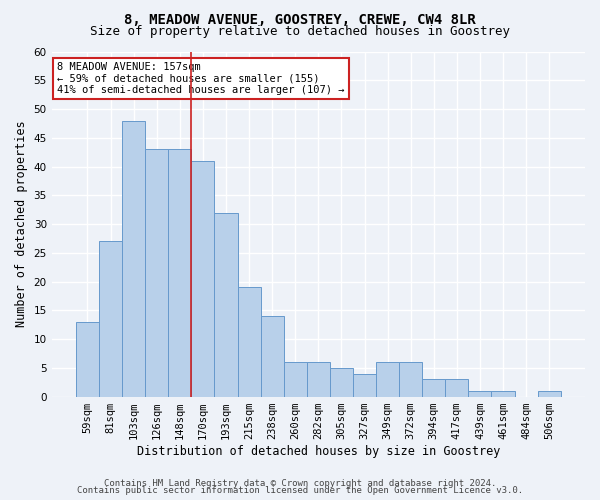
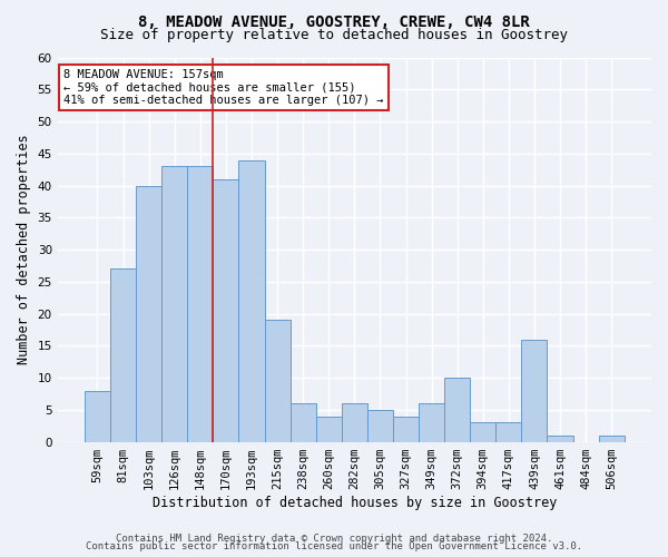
59sqm: 13 -> 8
103sqm: 48 -> 40
193sqm: 32 -> 44
238sqm: 14 -> 6
260sqm: 6 -> 4
372sqm: 6 -> 10
439sqm: 1 -> 16
